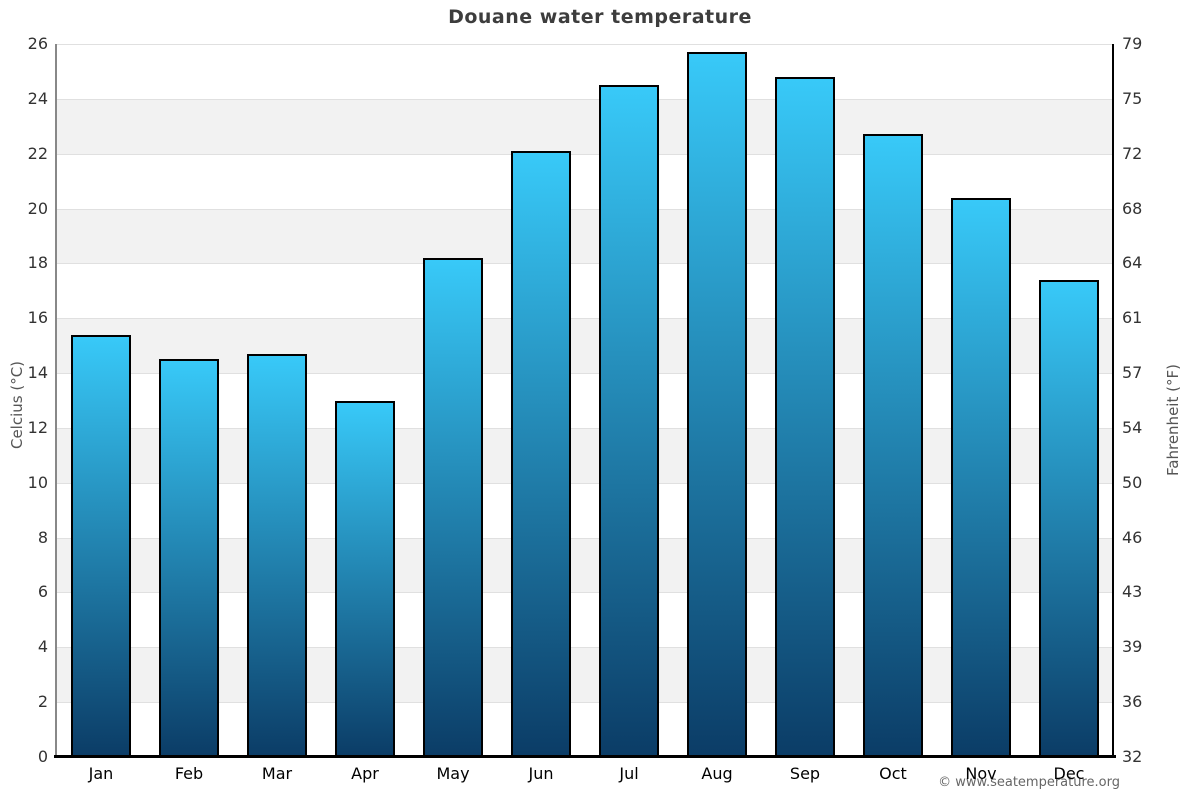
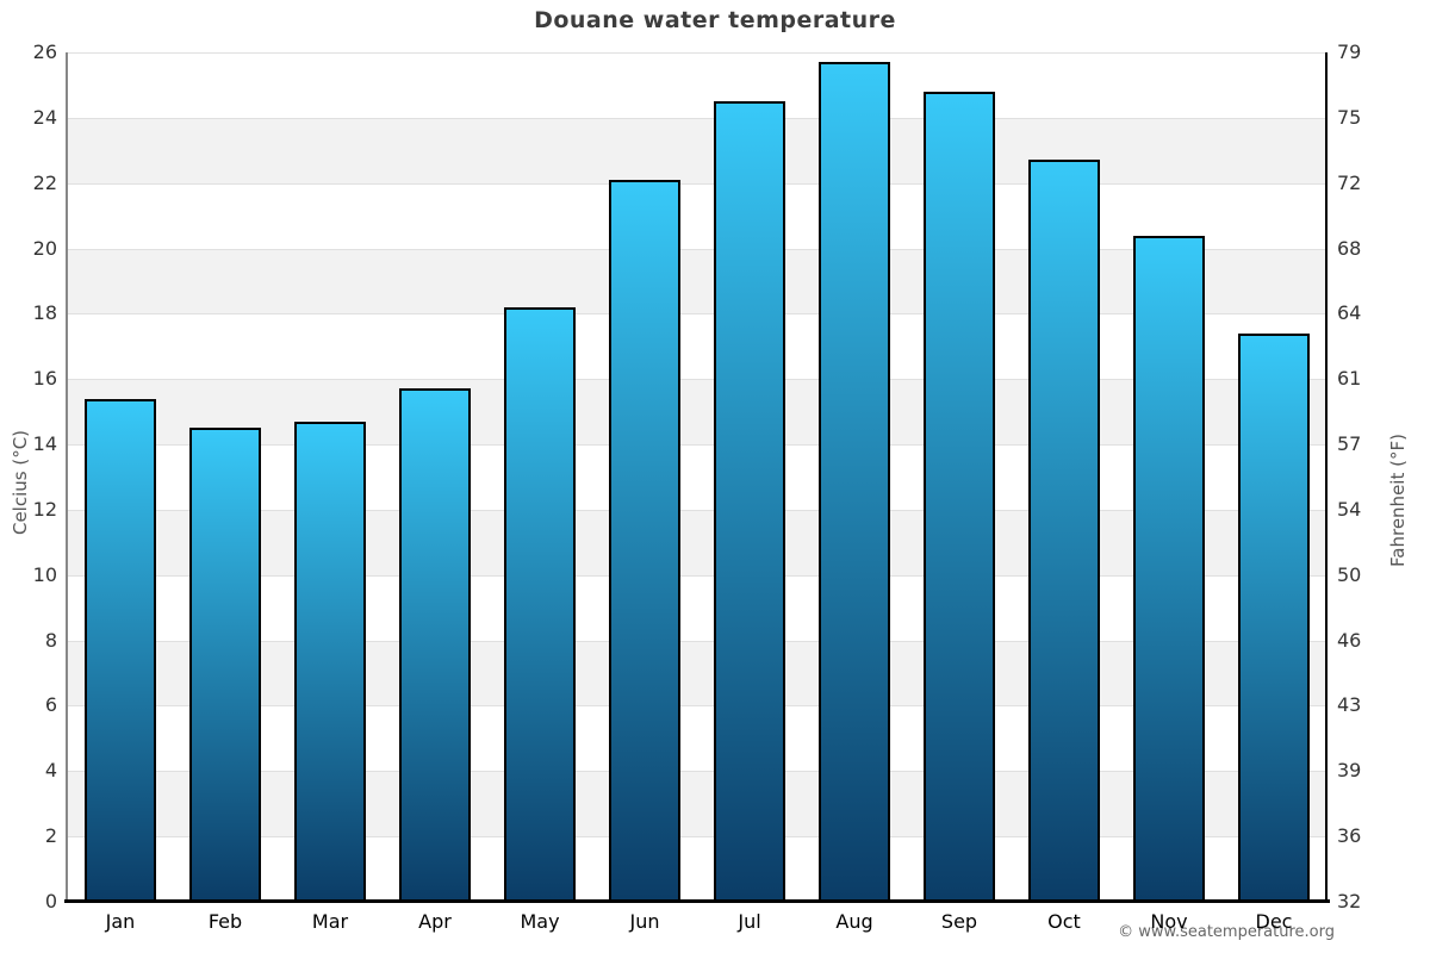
Apr: 13.0 -> 15.7
